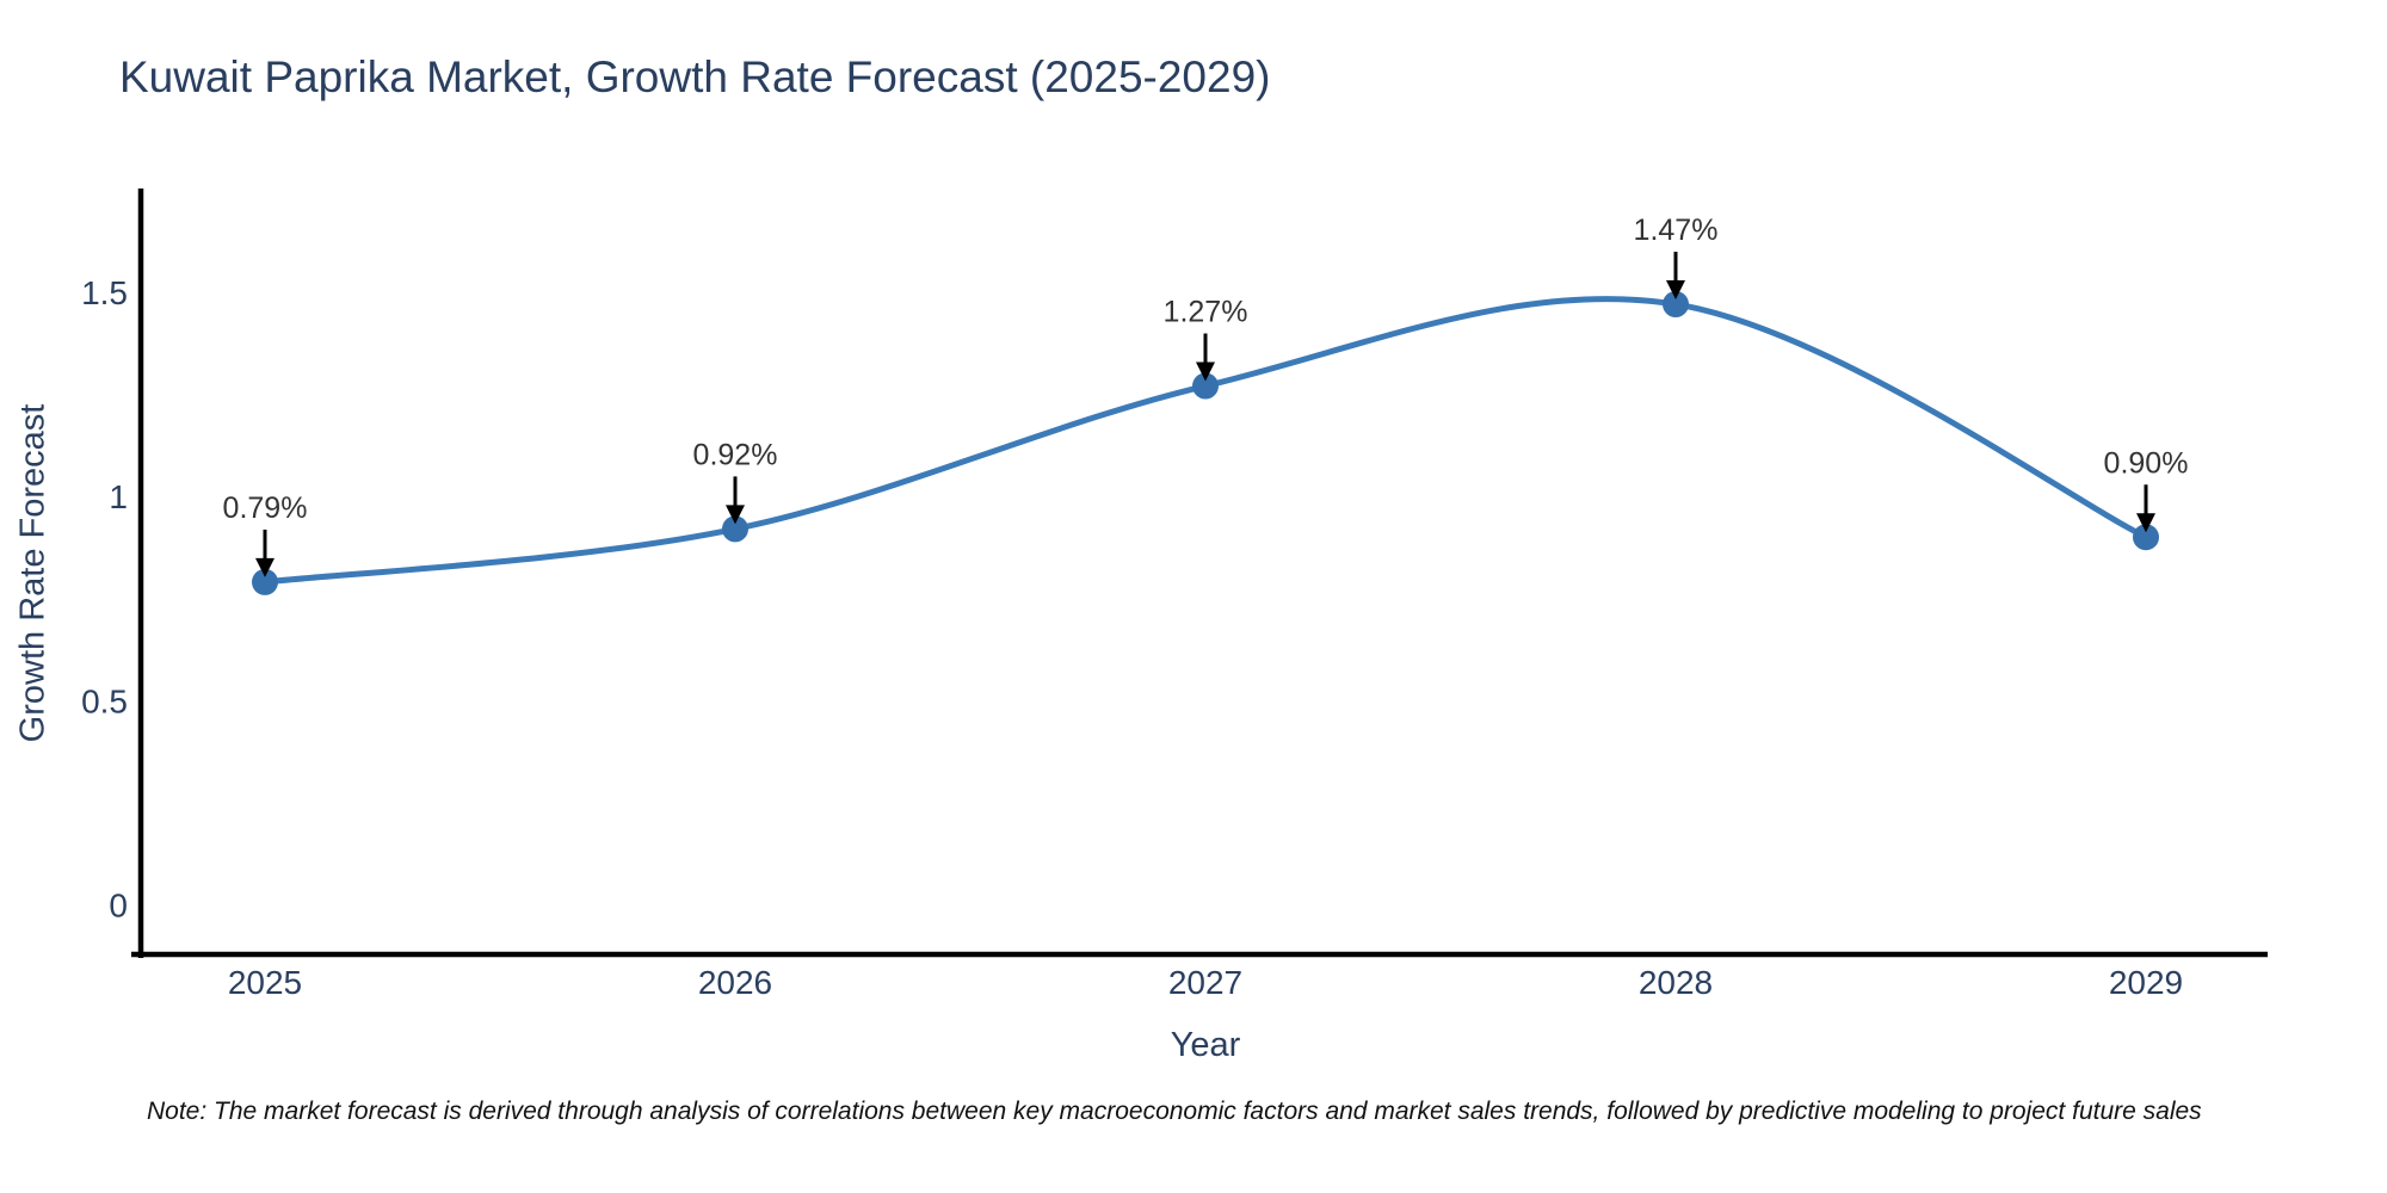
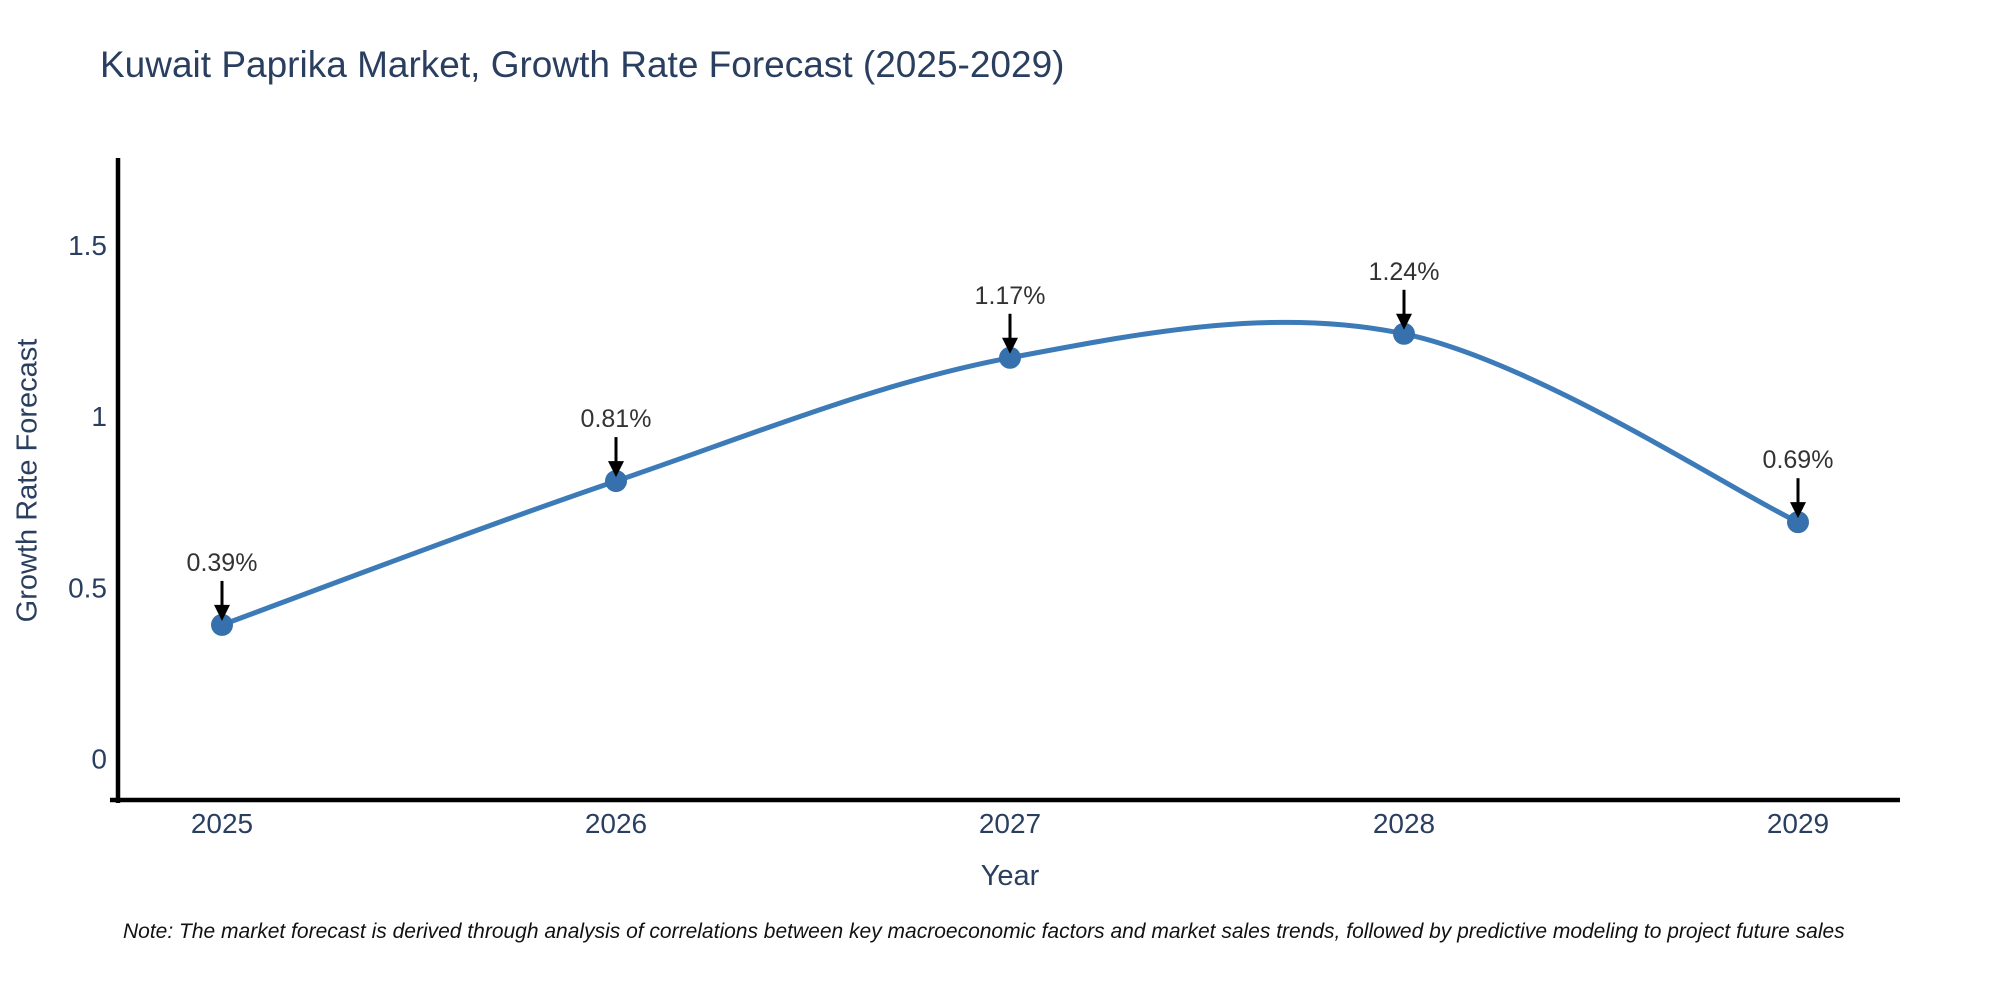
2025: 0.79% -> 0.39%
2026: 0.92% -> 0.81%
2027: 1.27% -> 1.17%
2028: 1.47% -> 1.24%
2029: 0.90% -> 0.69%
